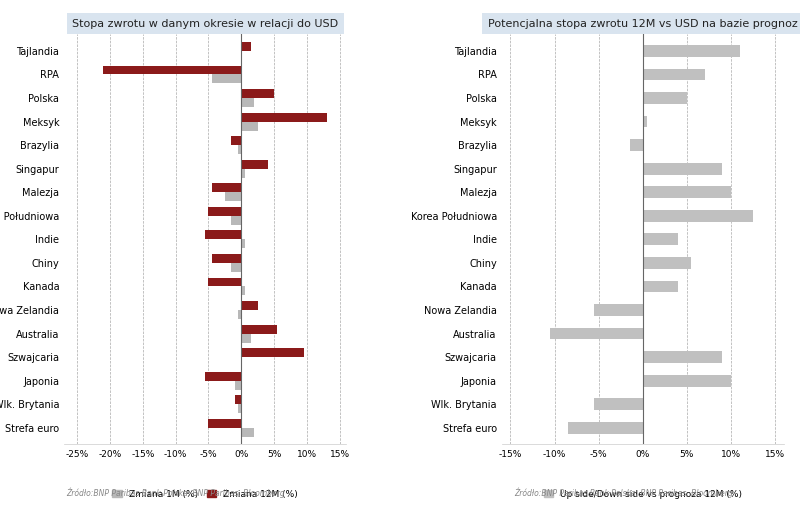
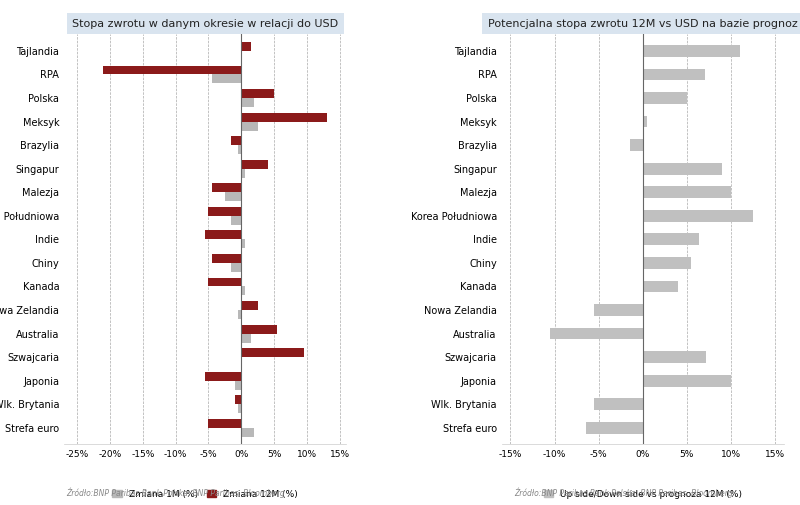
Potencjalna stopa zwrotu 12M vs USD na bazie prognoz/Indie: 4.0% -> 6.4%
Potencjalna stopa zwrotu 12M vs USD na bazie prognoz/Szwajcaria: 9.0% -> 7.2%
Potencjalna stopa zwrotu 12M vs USD na bazie prognoz/Strefa euro: -8.5% -> -6.4%
